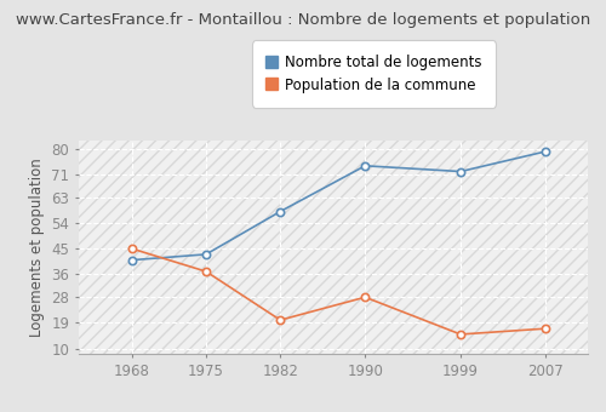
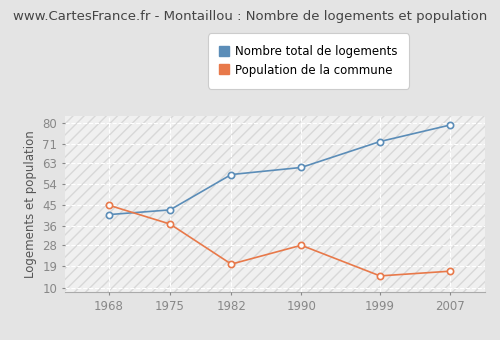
Nombre total de logements/1990: 74 -> 61
